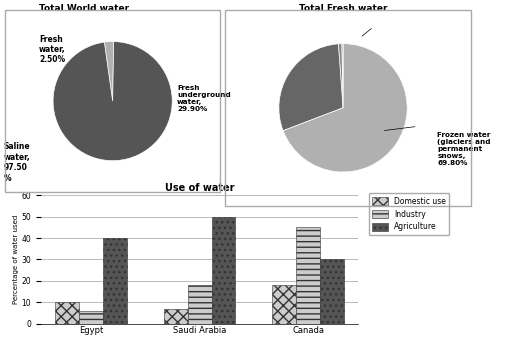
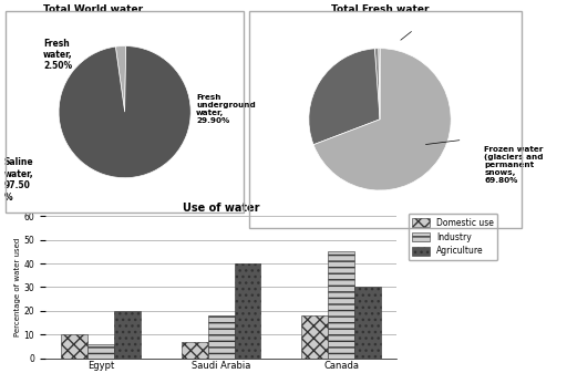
Agriculture/Egypt: 40 -> 20
Agriculture/Saudi Arabia: 50 -> 40
